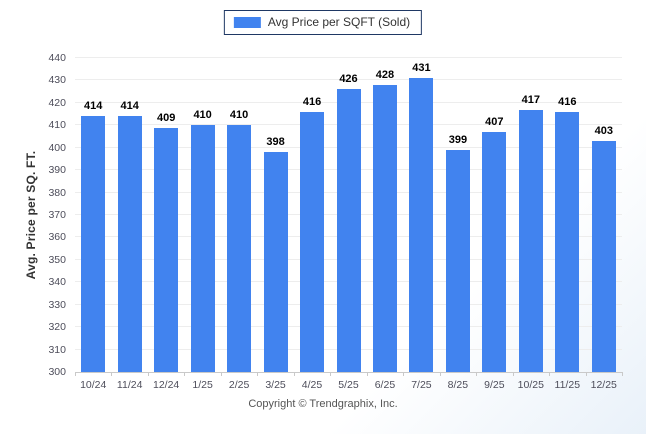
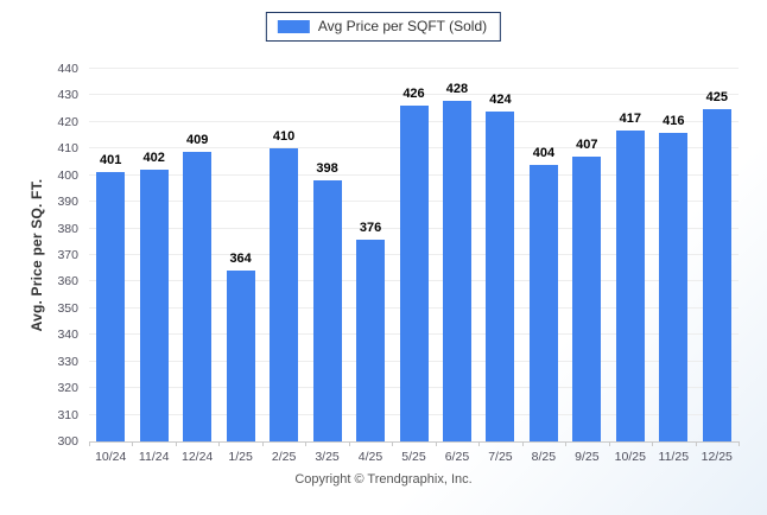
10/24: 414 -> 401
11/24: 414 -> 402
1/25: 410 -> 364
4/25: 416 -> 376
7/25: 431 -> 424
8/25: 399 -> 404
12/25: 403 -> 425
